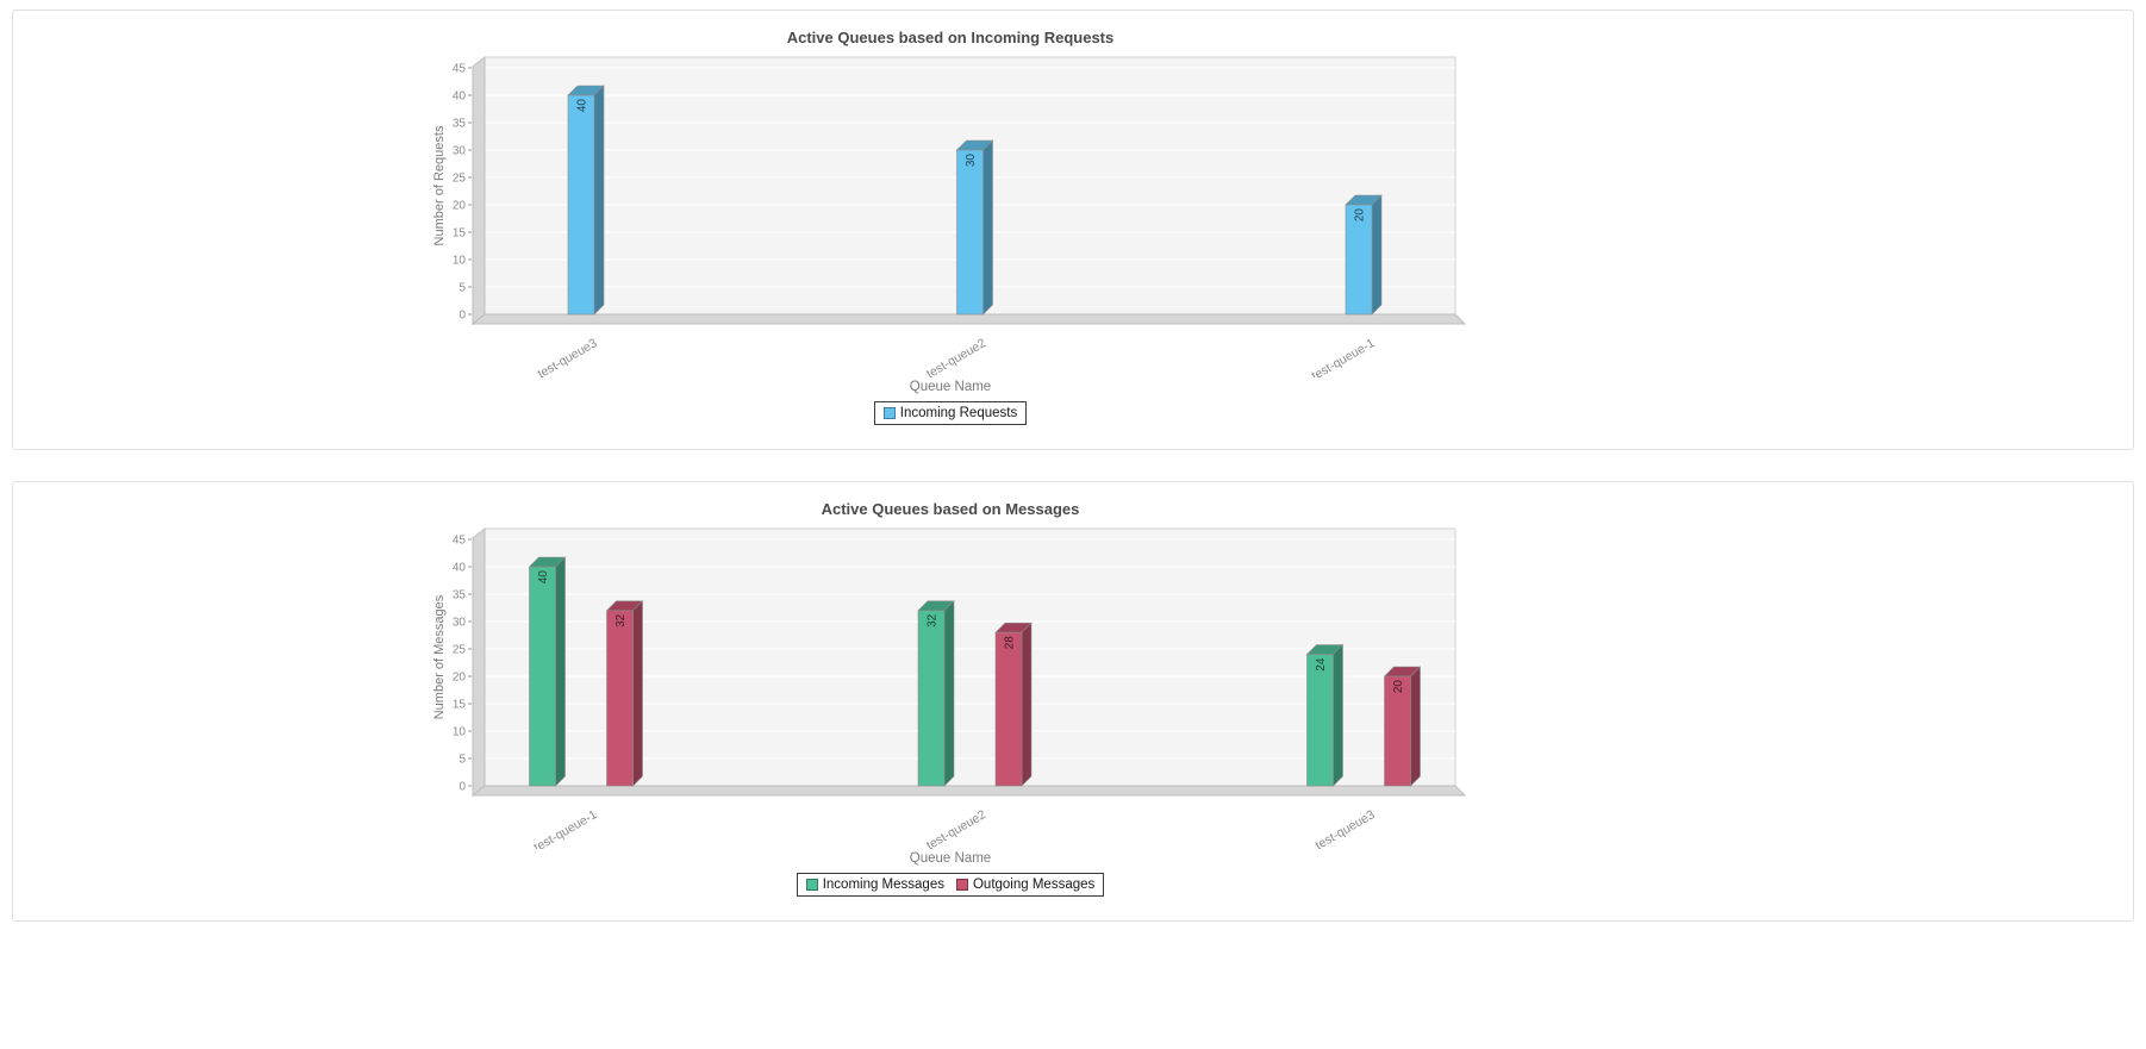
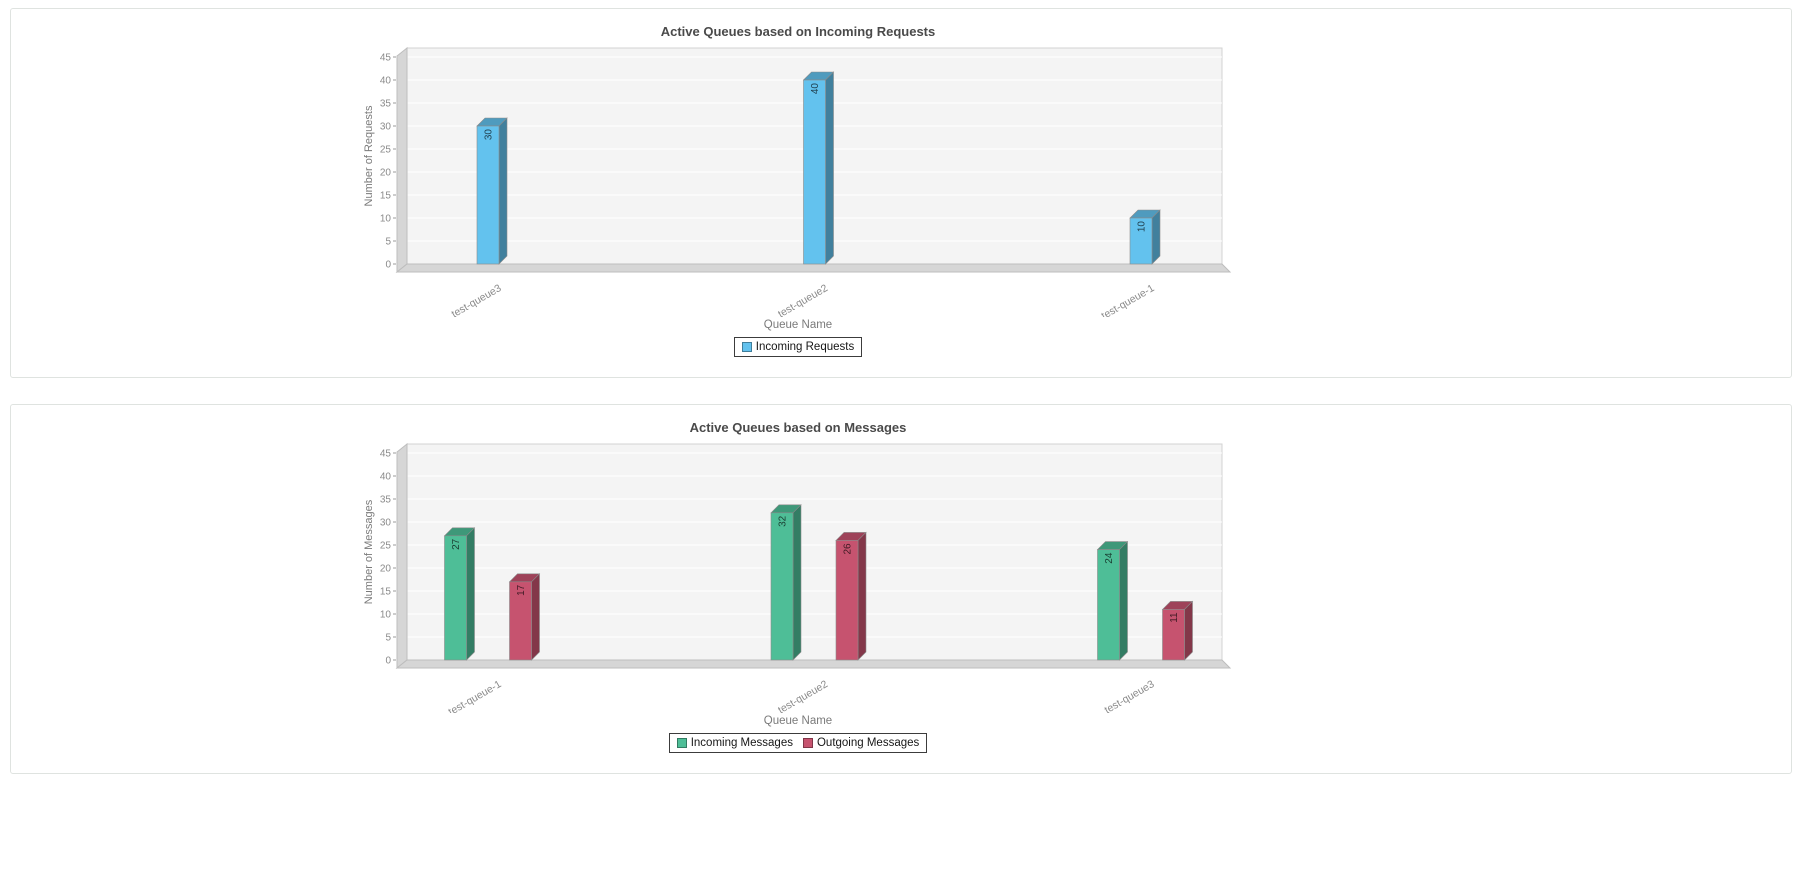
Active Queues based on Incoming Requests/test-queue3: 40 -> 30
Active Queues based on Incoming Requests/test-queue2: 30 -> 40
Active Queues based on Incoming Requests/test-queue-1: 20 -> 10
Active Queues based on Messages/Incoming Messages/test-queue-1: 40 -> 27
Active Queues based on Messages/Outgoing Messages/test-queue-1: 32 -> 17
Active Queues based on Messages/Outgoing Messages/test-queue2: 28 -> 26
Active Queues based on Messages/Outgoing Messages/test-queue3: 20 -> 11
